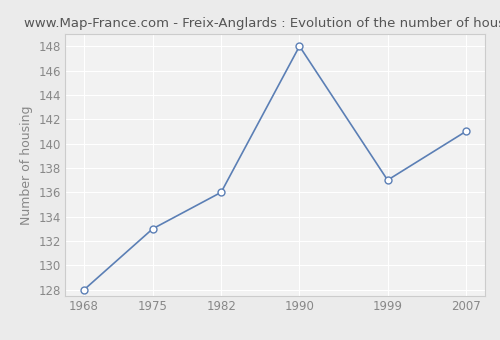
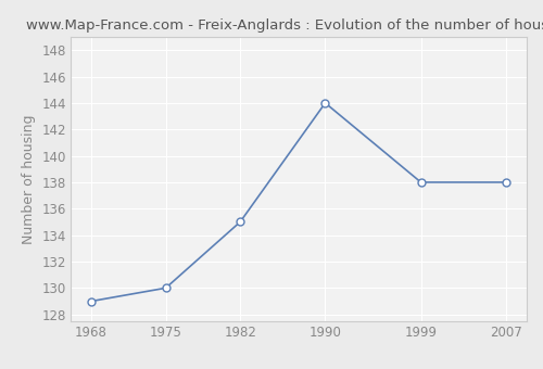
1968: 128 -> 129
1975: 133 -> 130
1982: 136 -> 135
1990: 148 -> 144
1999: 137 -> 138
2007: 141 -> 138
